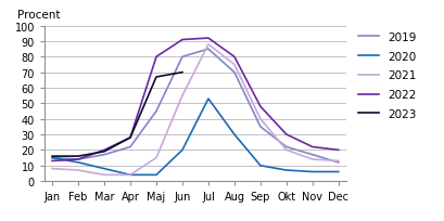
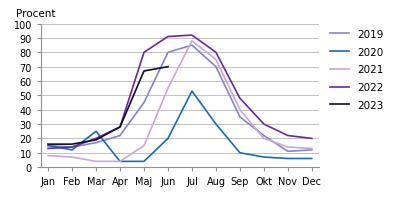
2020/Mar: 8 -> 25
2019/Nov: 17 -> 11
